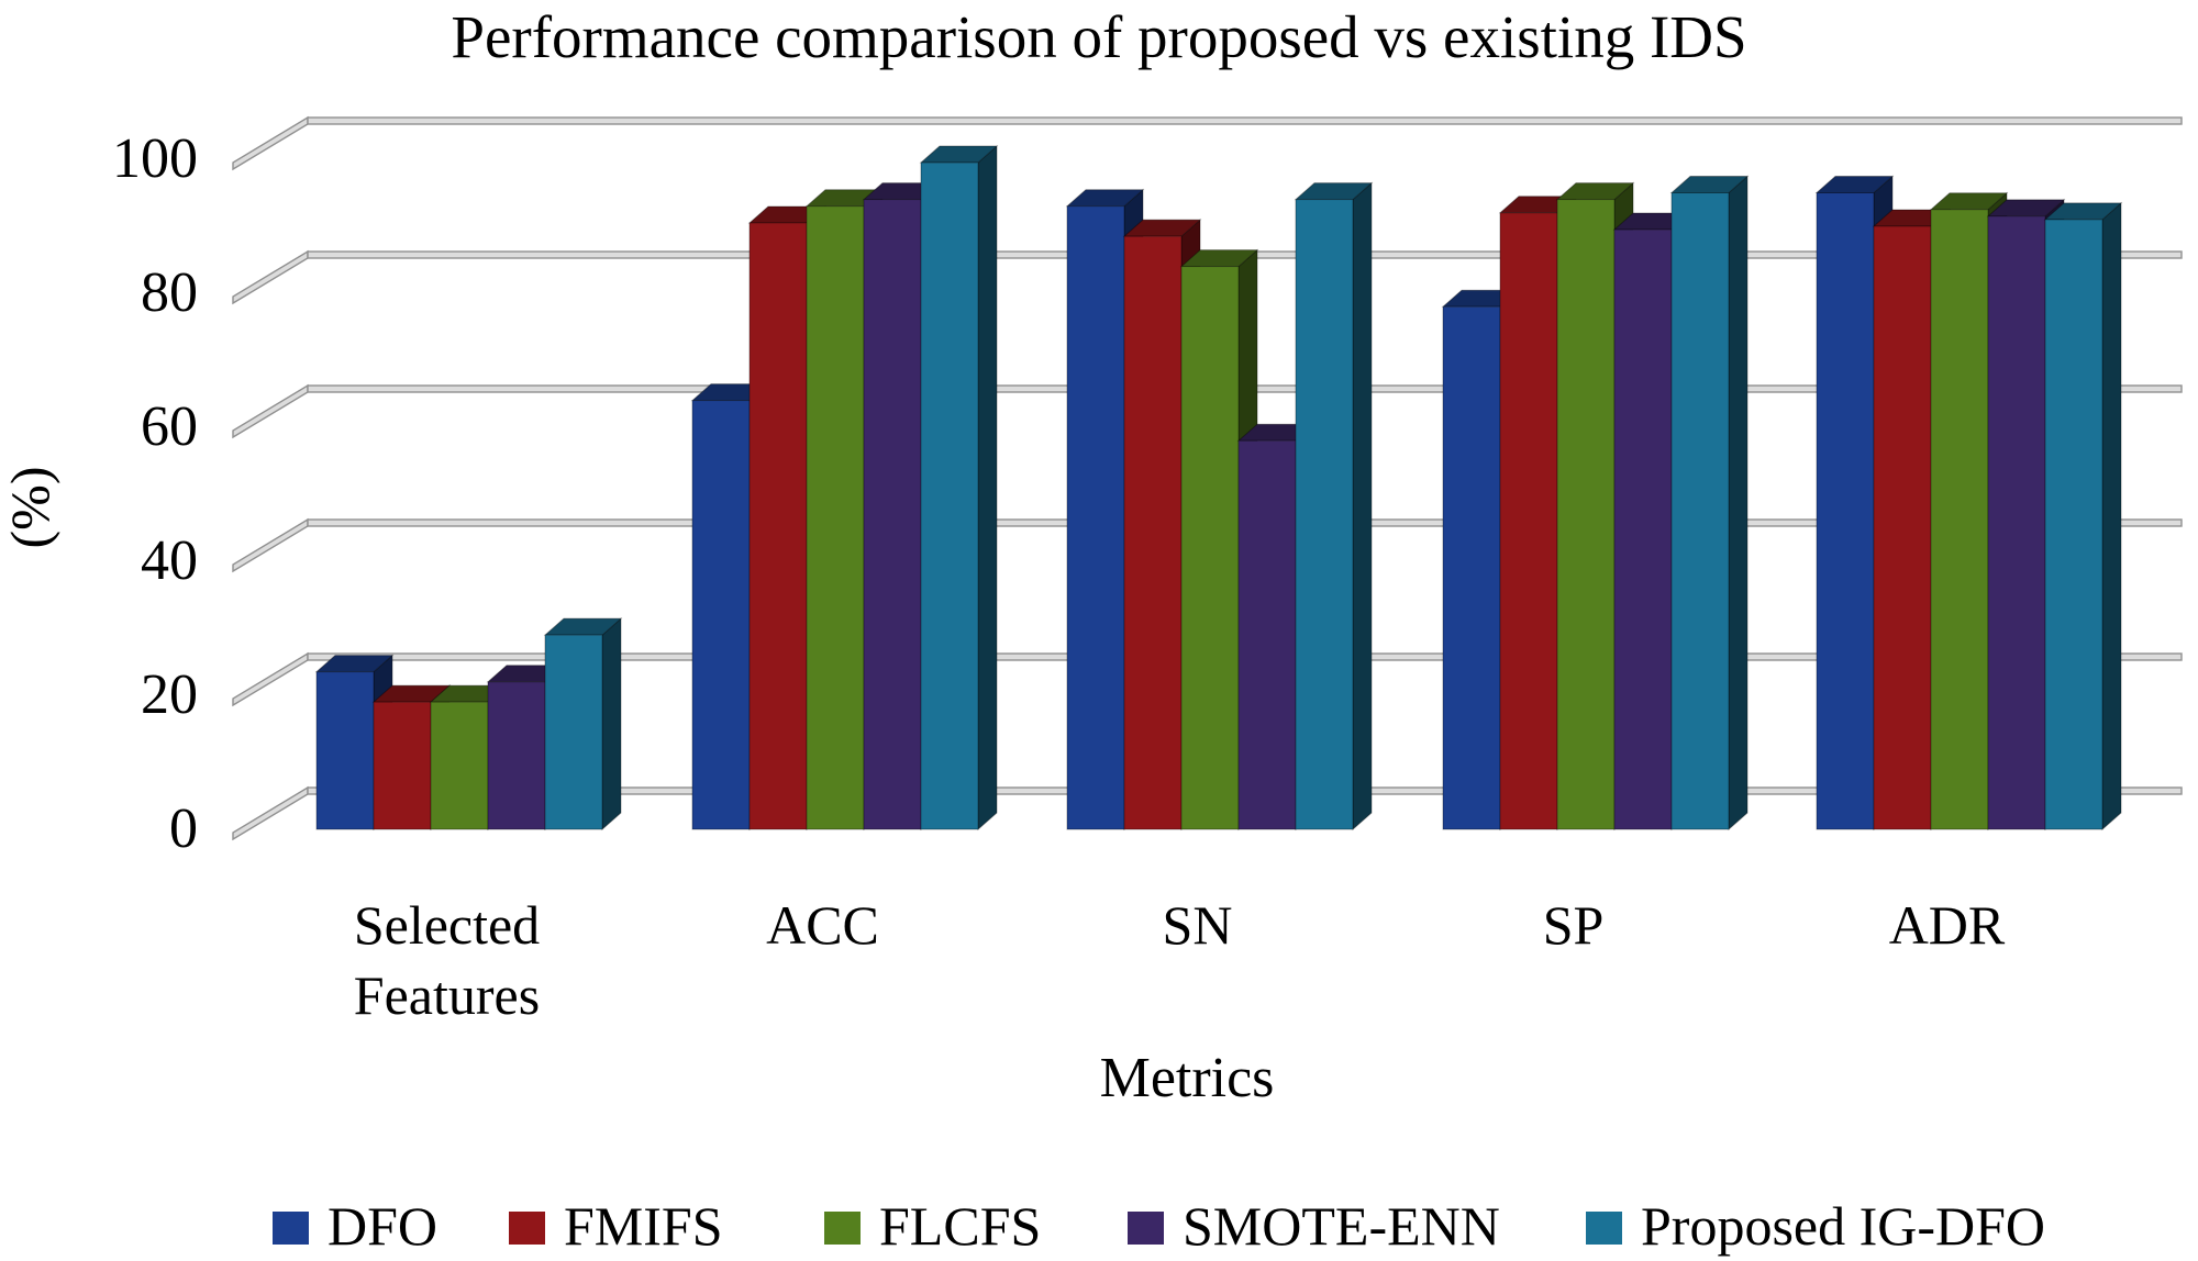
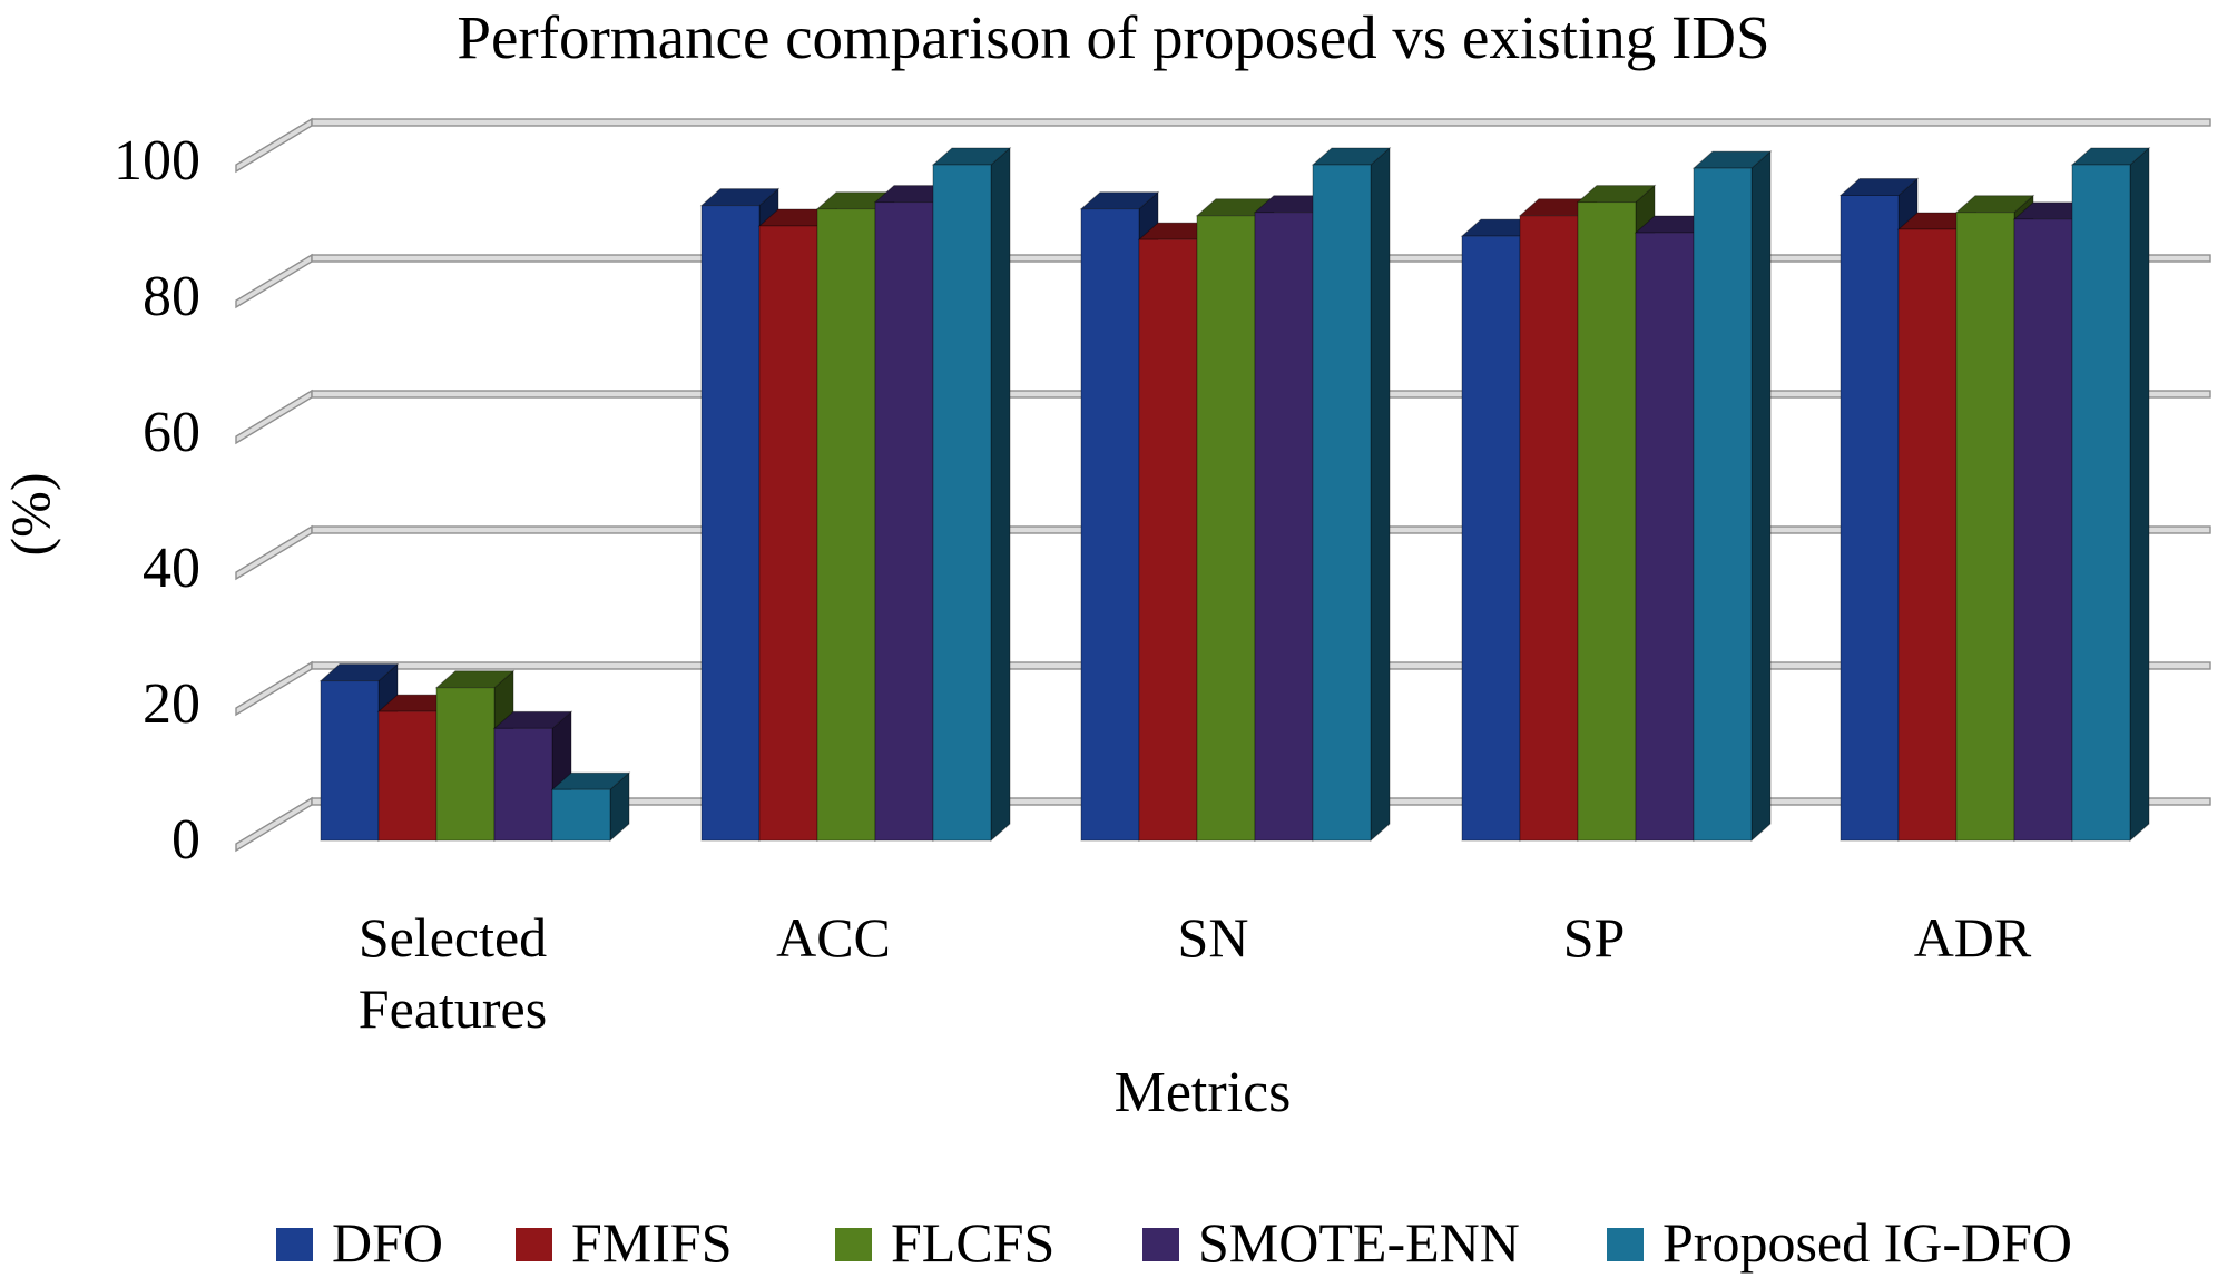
FLCFS/Selected Features: 19 -> 22
SMOTE-ENN/Selected Features: 22 -> 16
Proposed IG-DFO/Selected Features: 29 -> 8
DFO/ACC: 64 -> 94
FLCFS/SN: 84 -> 92
SMOTE-ENN/SN: 58 -> 92
Proposed IG-DFO/SN: 94 -> 100
DFO/SP: 78 -> 89
Proposed IG-DFO/SP: 95 -> 99
Proposed IG-DFO/ADR: 91 -> 100
